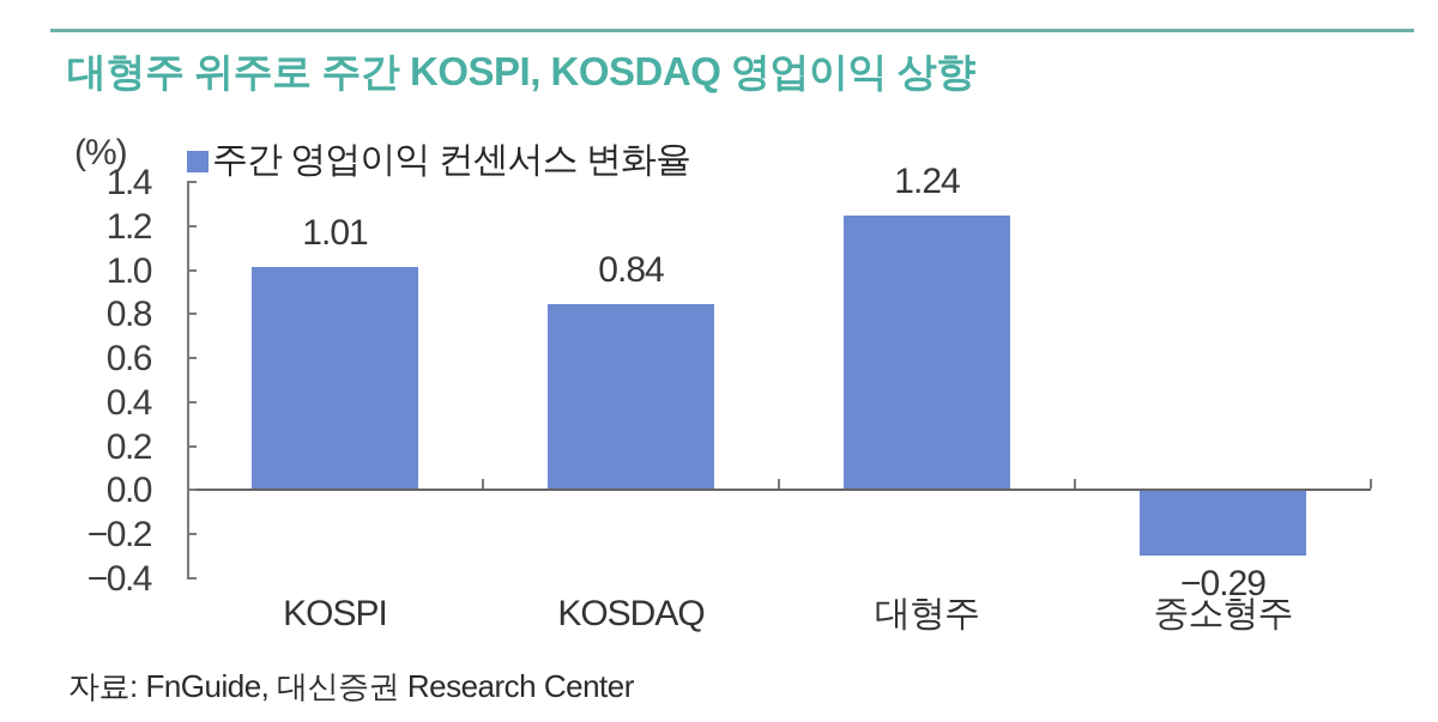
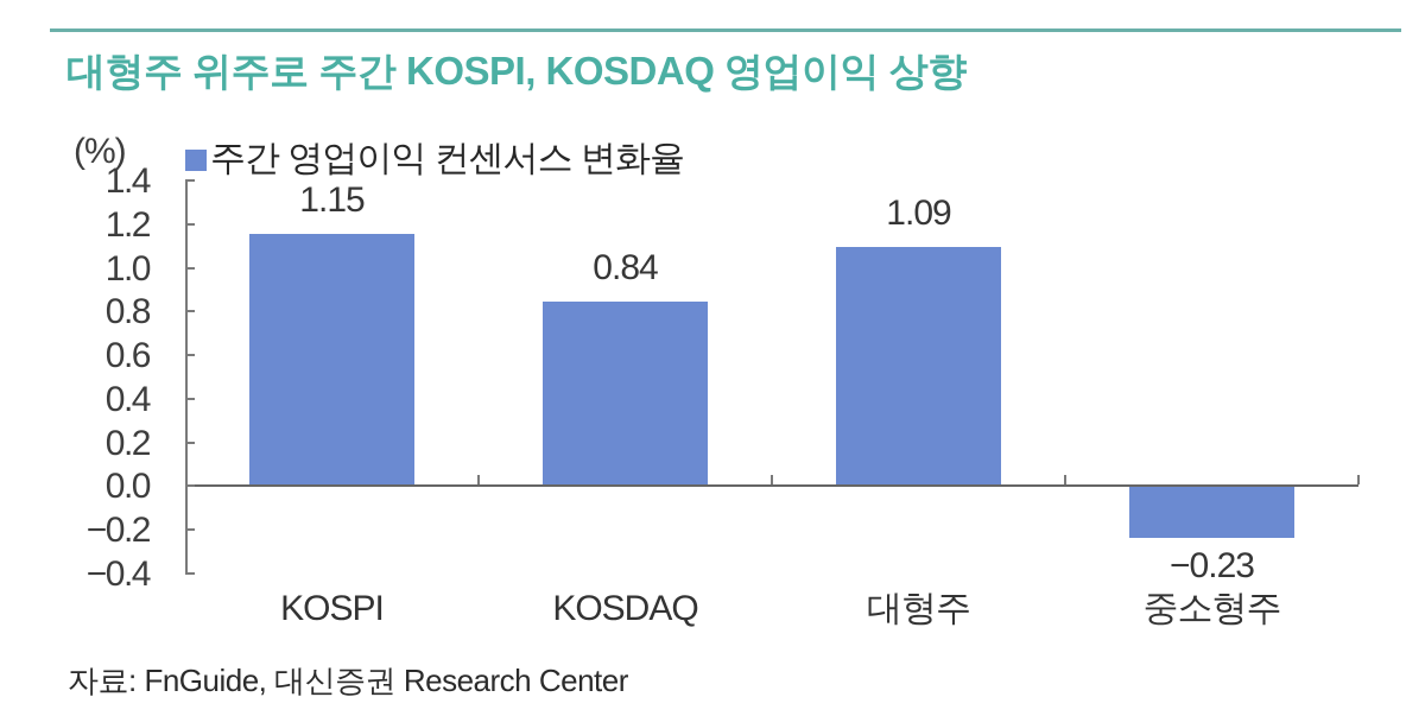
KOSPI: 1.01 -> 1.15
대형주: 1.24 -> 1.09
중소형주: −0.29 -> −0.23
